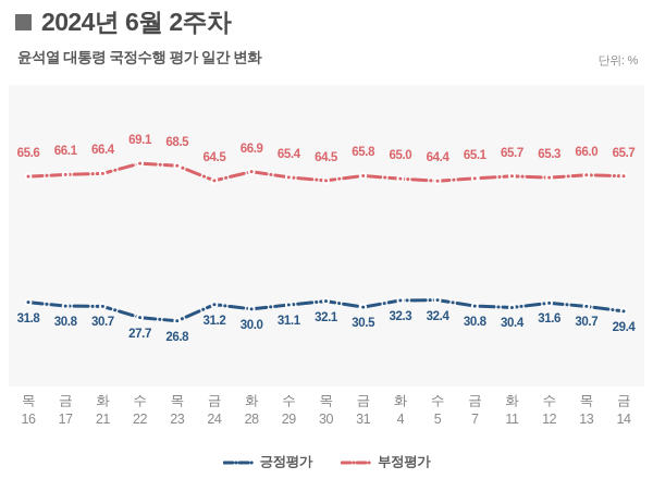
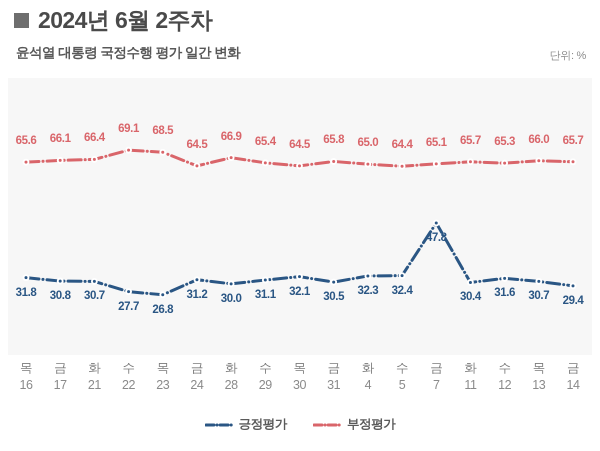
긍정평가/금 7: 30.8 -> 47.8
